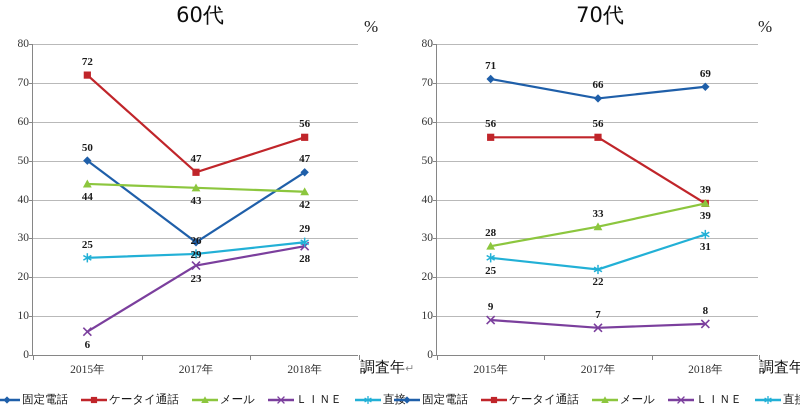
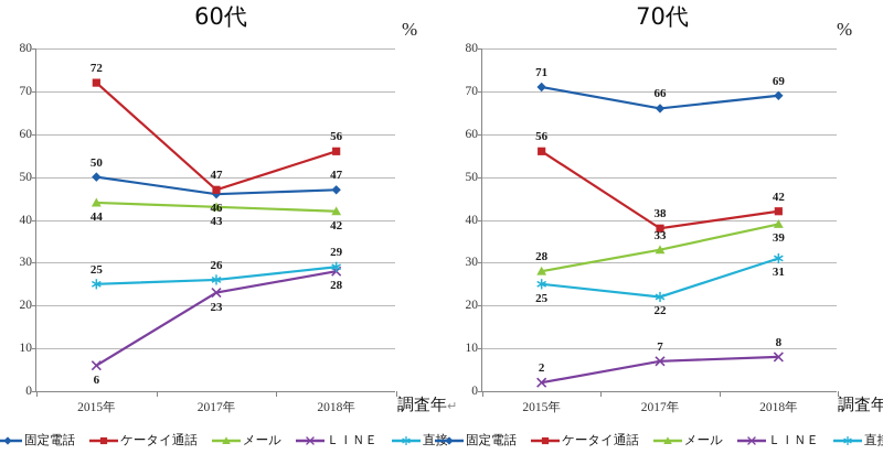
60代/固定電話/2017年: 29 -> 46
70代/ＬＩＮＥ/2015年: 9 -> 2
70代/ケータイ通話/2017年: 56 -> 38
70代/ケータイ通話/2018年: 39 -> 42
